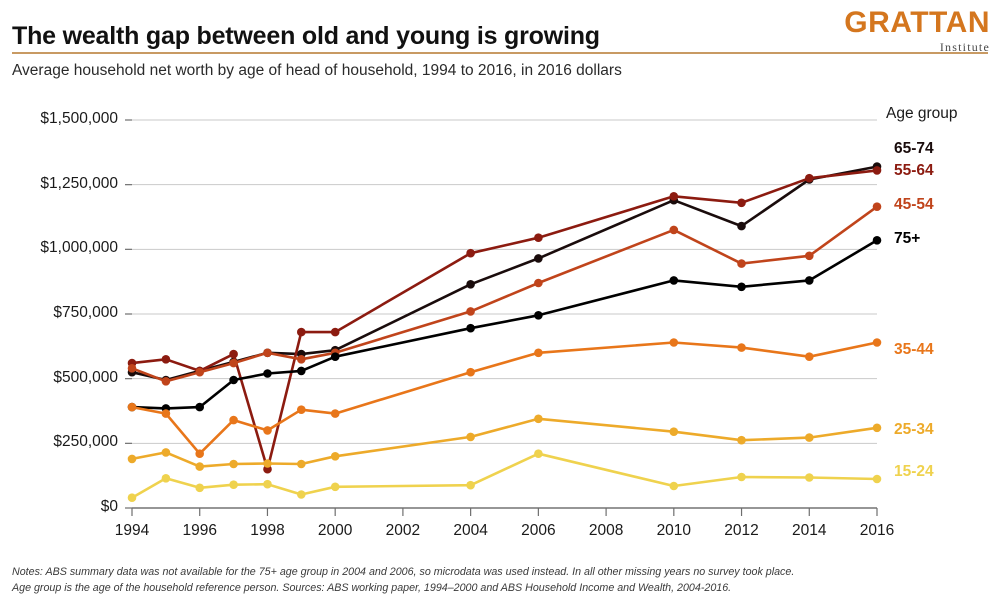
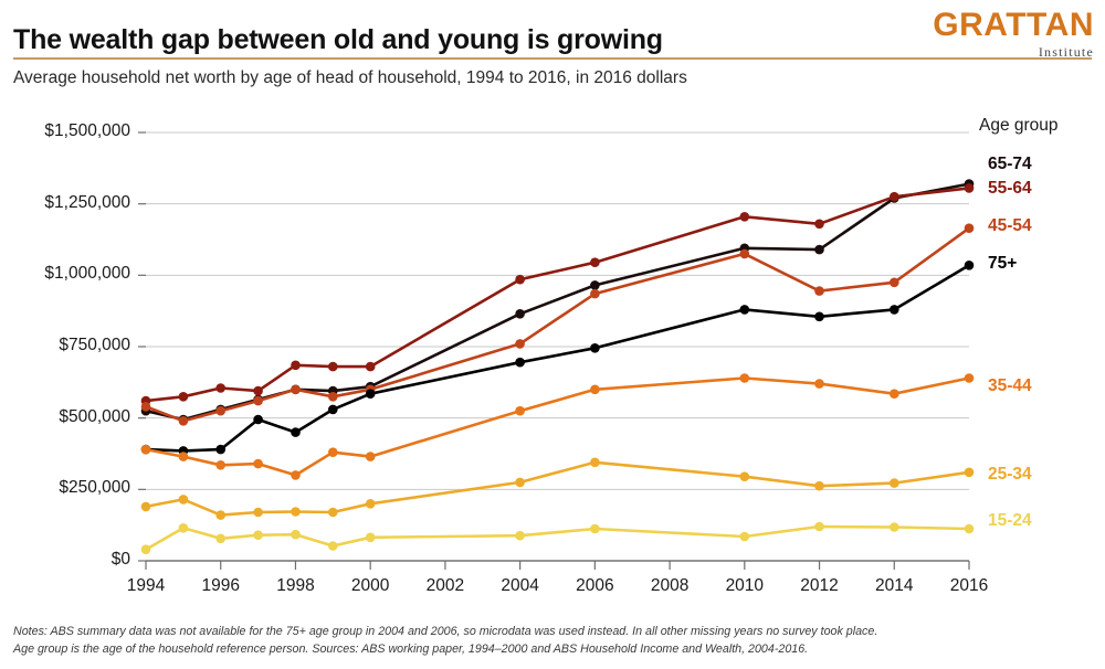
55-64/1996: $530000 -> $600000
35-44/1996: $210000 -> $340000
55-64/1998: $150000 -> $680000
75+/1998: $520000 -> $450000
45-54/2006: $870000 -> $940000
15-24/2006: $210000 -> $110000
65-74/2010: $1190000 -> $1100000
